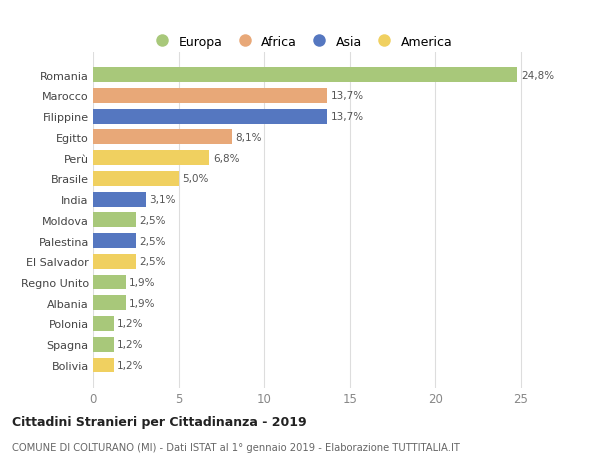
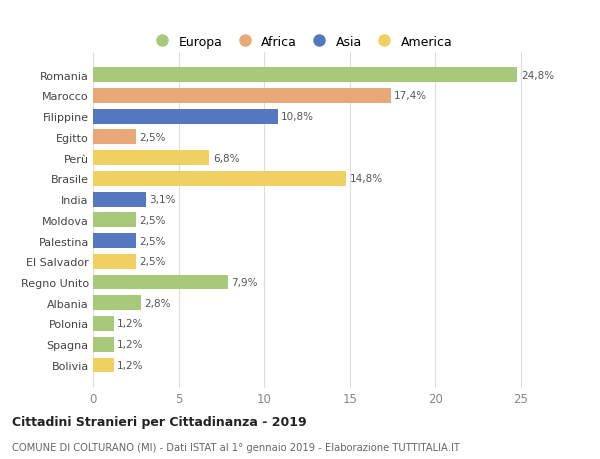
Marocco: 13,7% -> 17,4%
Filippine: 13,7% -> 10,8%
Egitto: 8,1% -> 2,5%
Brasile: 5,0% -> 14,8%
Regno Unito: 1,9% -> 7,9%
Albania: 1,9% -> 2,8%
